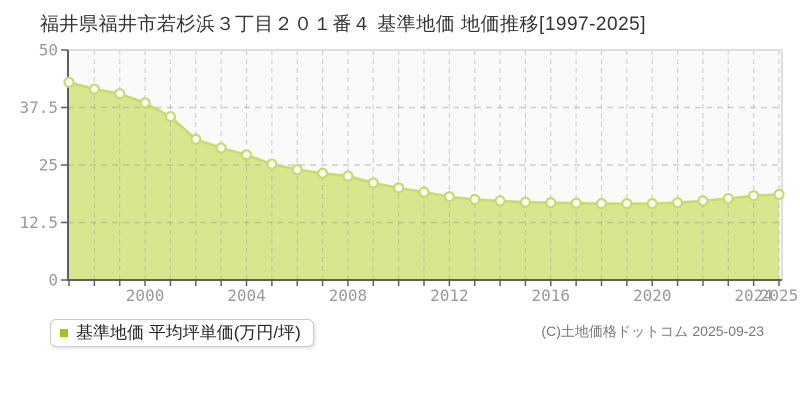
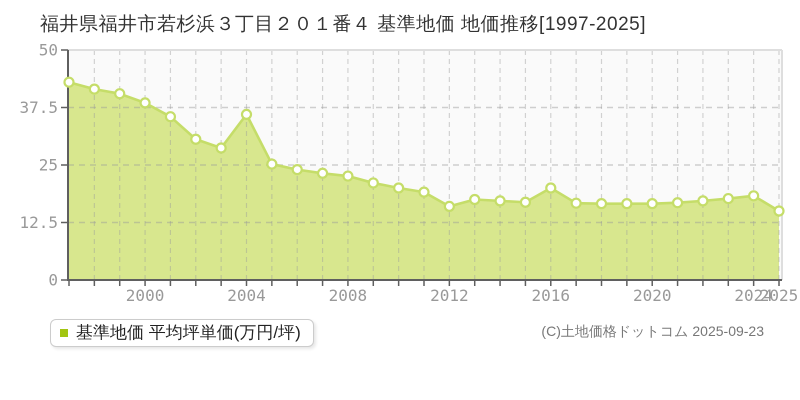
2004: 27 -> 36
2012: 18 -> 16
2016: 17 -> 20
2025: 19 -> 15
